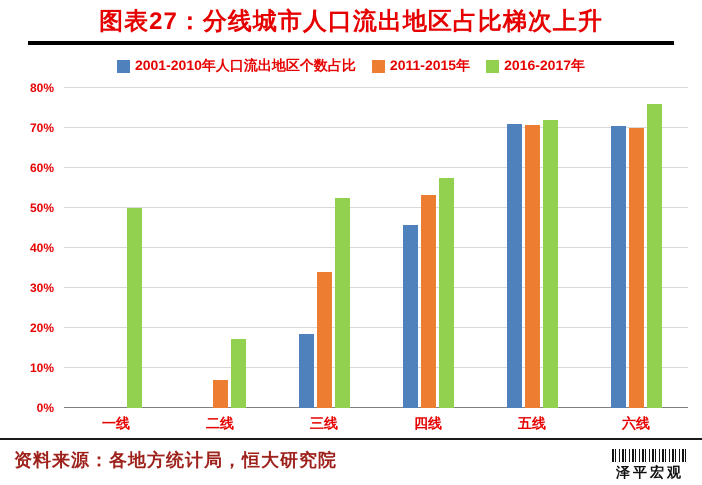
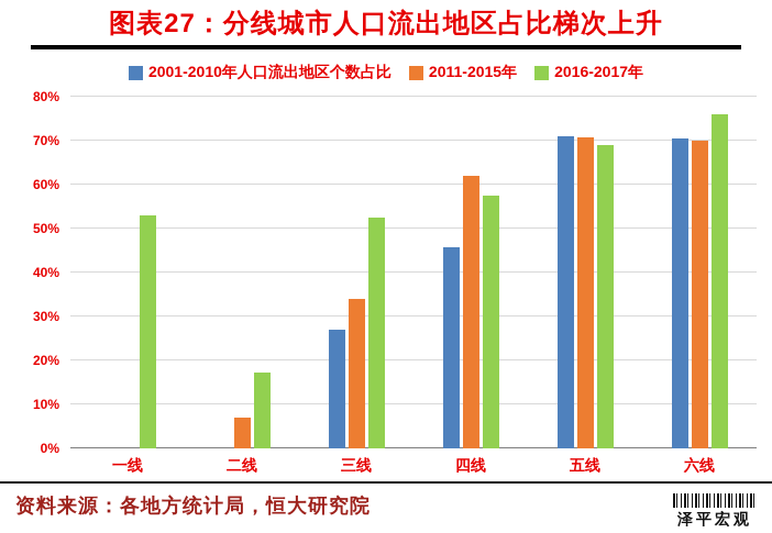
2016-2017年/一线: 50% -> 53%
2001-2010年人口流出地区个数占比/三线: 18% -> 27%
2011-2015年/四线: 53% -> 62%
2016-2017年/五线: 72% -> 69%
